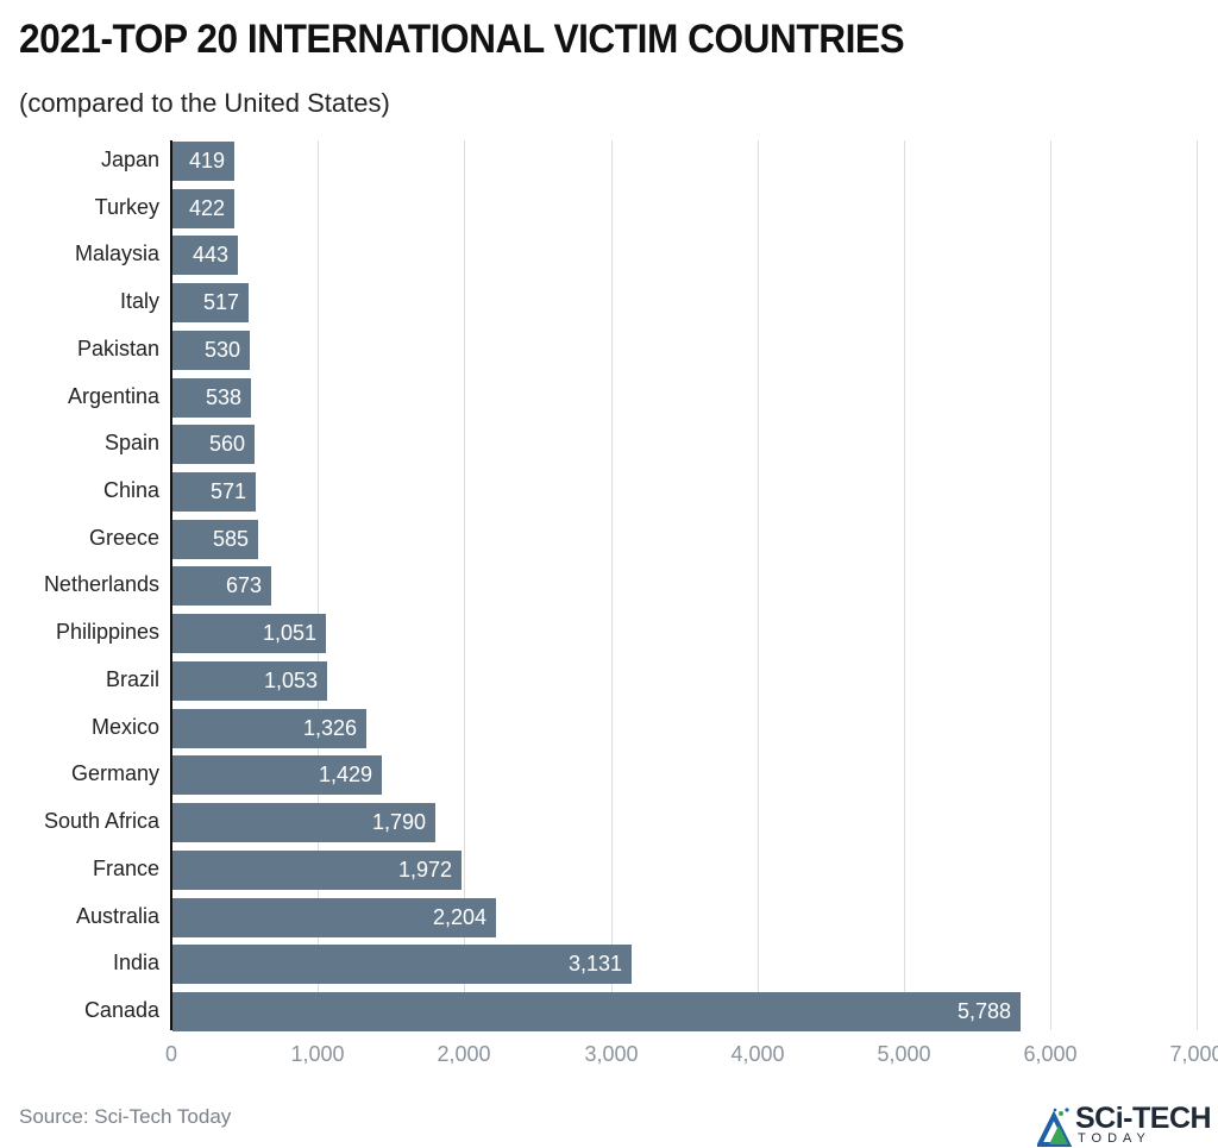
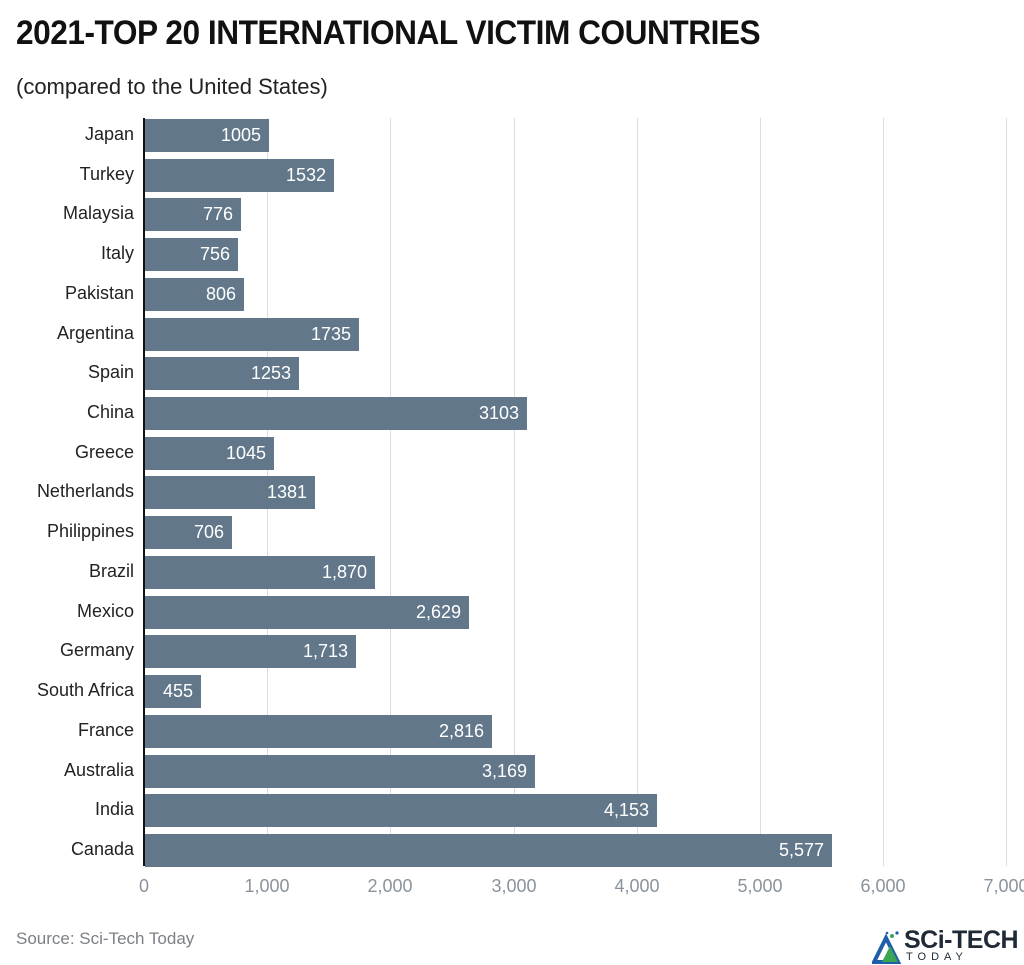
Japan: 419 -> 1005
Turkey: 422 -> 1532
Malaysia: 443 -> 776
Italy: 517 -> 756
Pakistan: 530 -> 806
Argentina: 538 -> 1735
Spain: 560 -> 1253
China: 571 -> 3103
Greece: 585 -> 1045
Netherlands: 673 -> 1381
Philippines: 1,051 -> 706
Brazil: 1,053 -> 1,870
Mexico: 1,326 -> 2,629
Germany: 1,429 -> 1,713
South Africa: 1,790 -> 455
France: 1,972 -> 2,816
Australia: 2,204 -> 3,169
India: 3,131 -> 4,153
Canada: 5,788 -> 5,577
